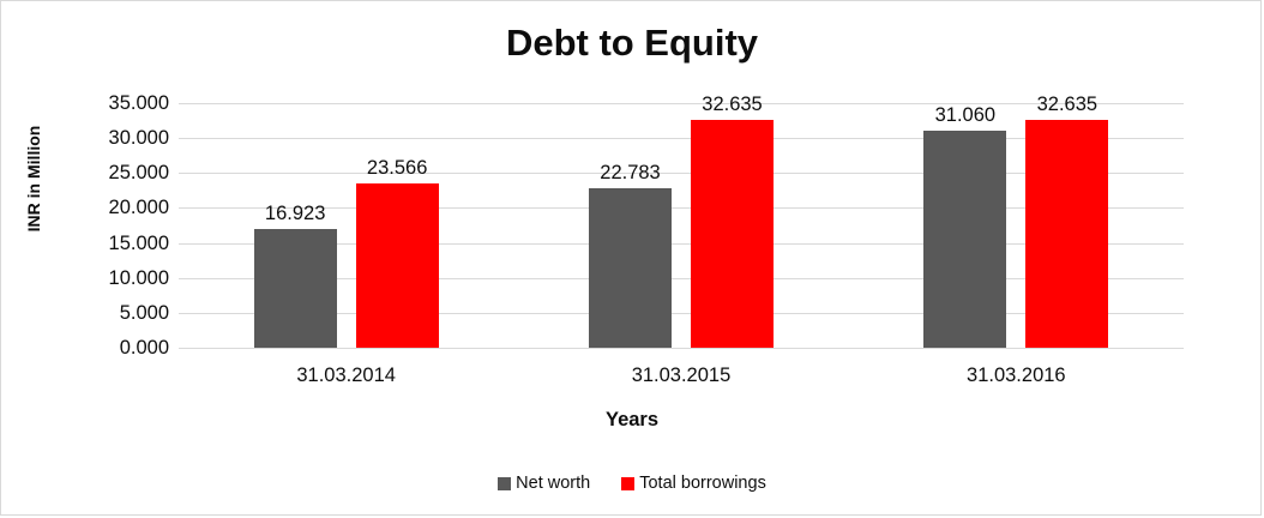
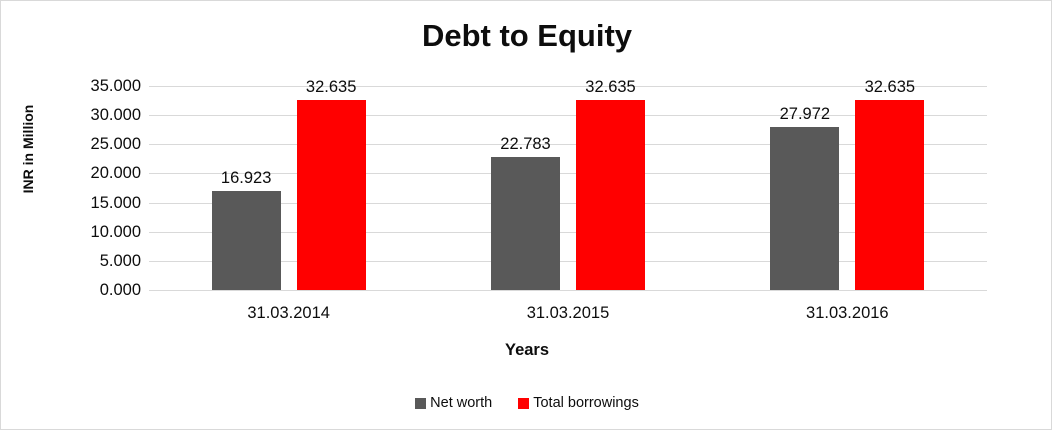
Total borrowings/31.03.2014: 23.566 -> 32.635
Net worth/31.03.2016: 31.060 -> 27.972
